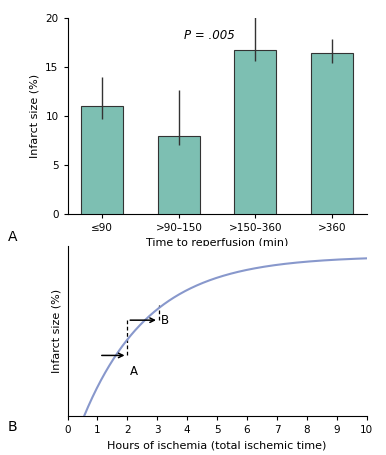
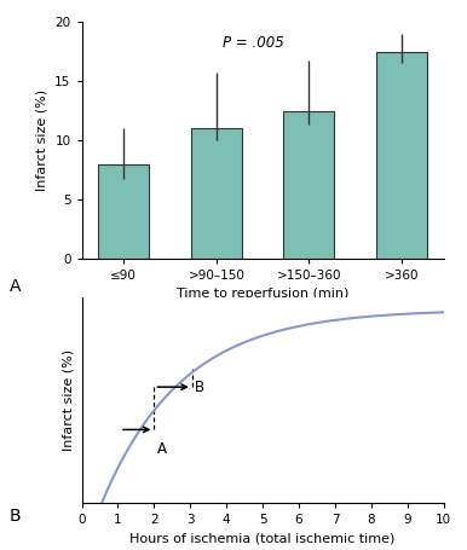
≤90: 11.0 -> 8.0
>90–150: 8.0 -> 11.0
>150–360: 16.8 -> 12.5
>360: 16.4 -> 17.5
